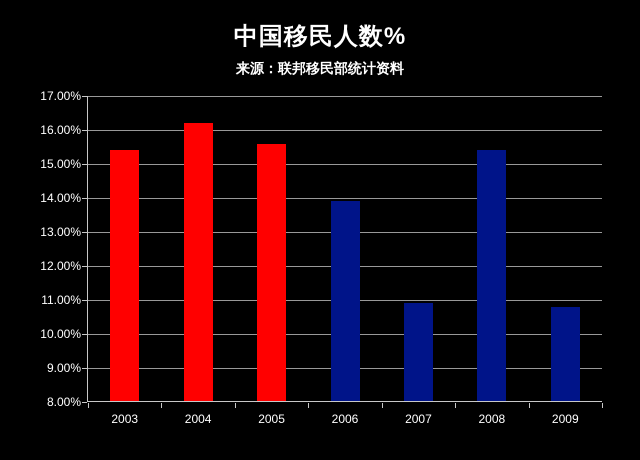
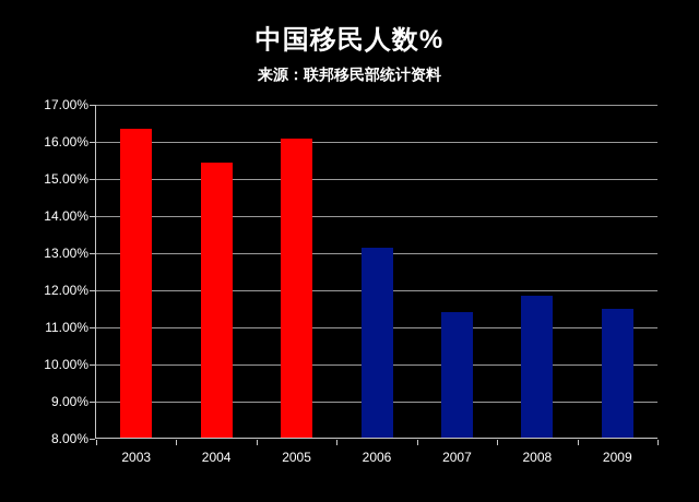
2003: 15.4% -> 16.4%
2004: 16.2% -> 15.4%
2005: 15.6% -> 16.1%
2006: 13.9% -> 13.2%
2007: 10.9% -> 11.4%
2008: 15.4% -> 11.8%
2009: 10.8% -> 11.5%
